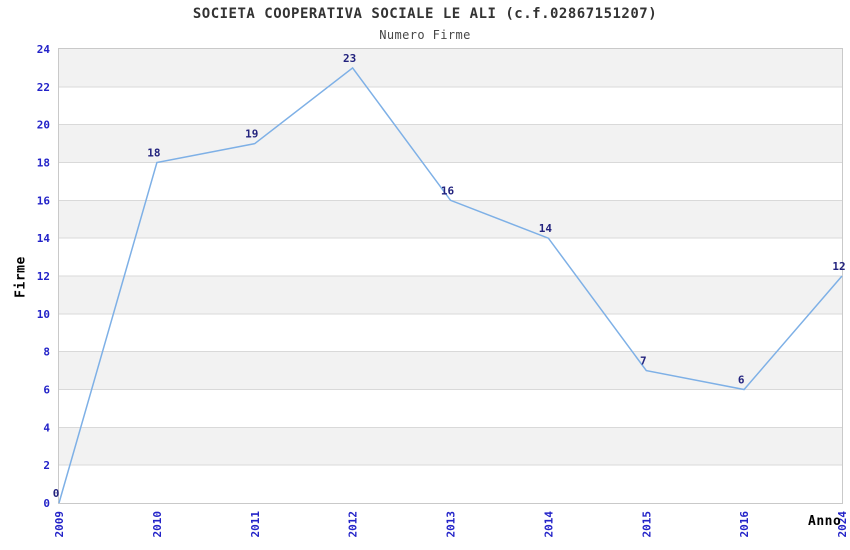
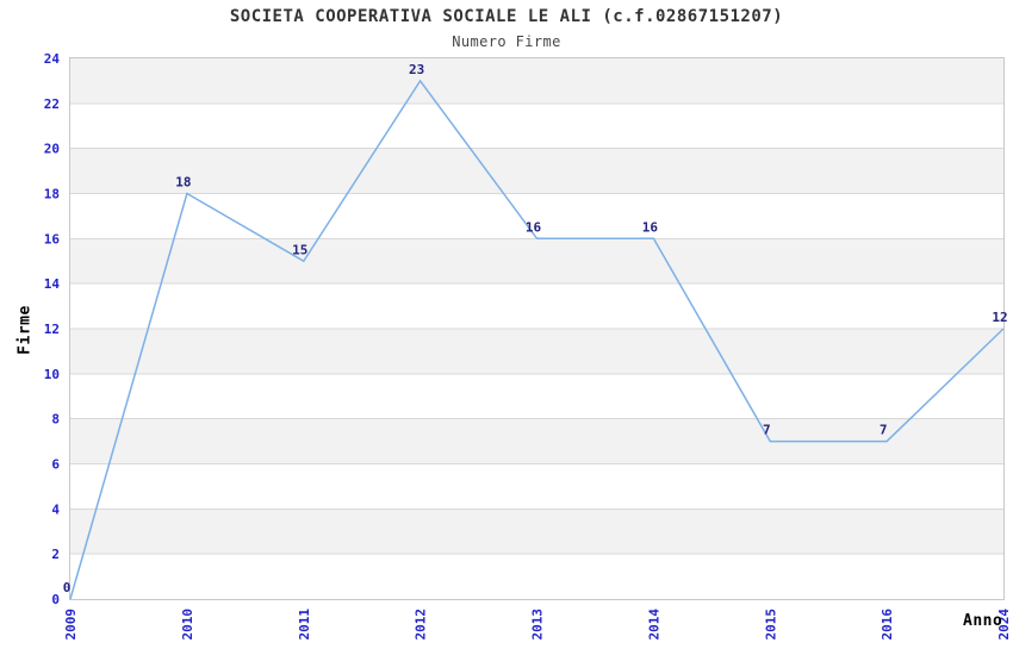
2011: 19 -> 15
2014: 14 -> 16
2016: 6 -> 7
